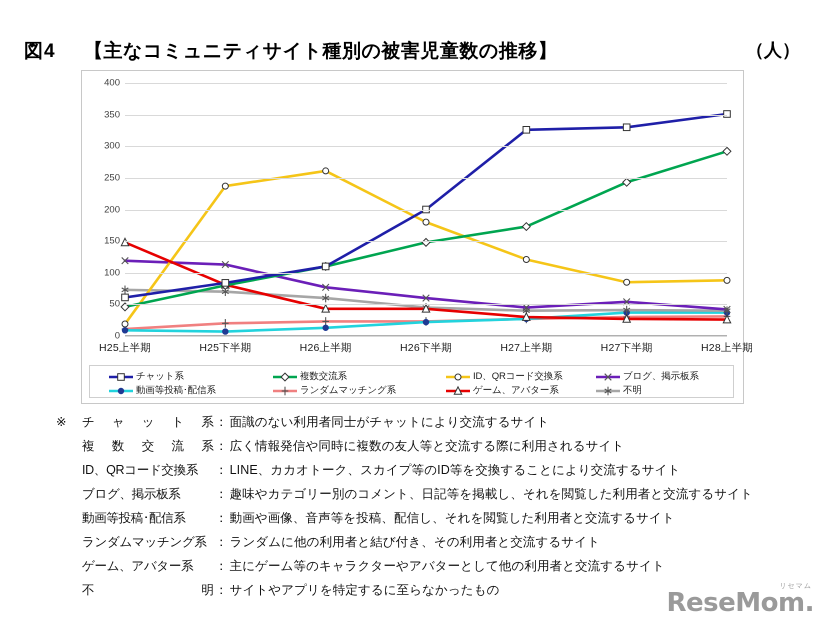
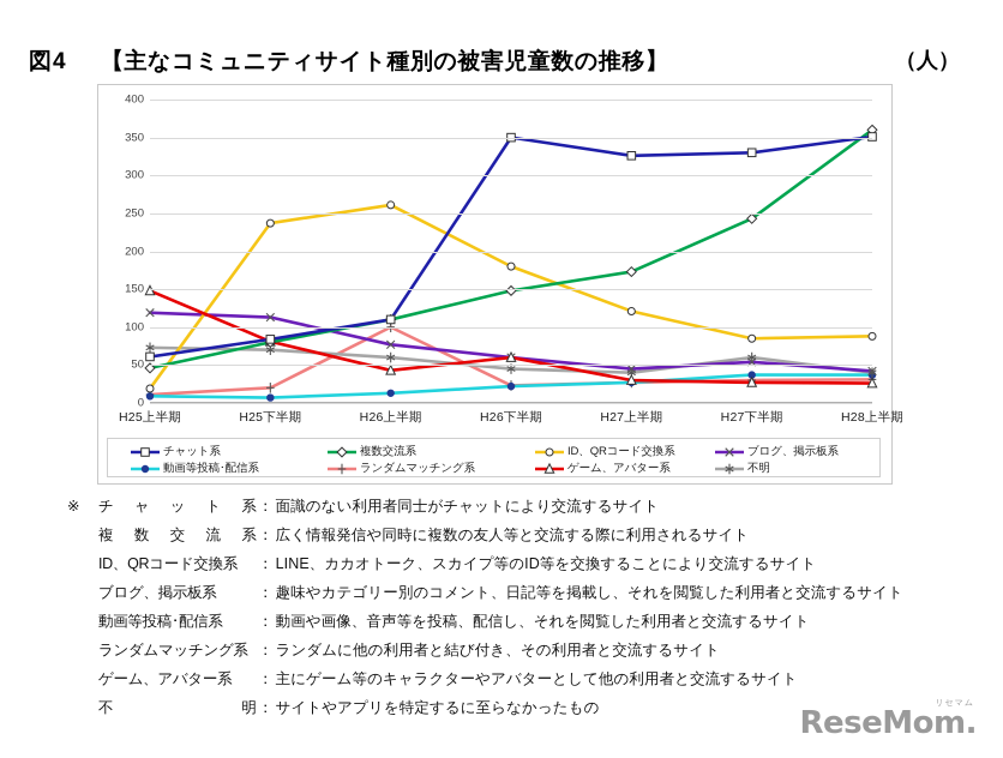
ランダムマッチング系/H26上半期: 20 -> 100
チャット系/H26下半期: 200 -> 350
ゲーム、アバター系/H26下半期: 40 -> 60
不明/H27下半期: 40 -> 60
複数交流系/H28上半期: 290 -> 360
